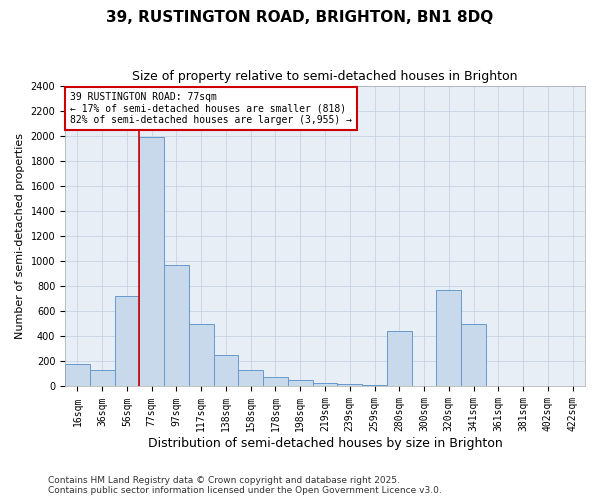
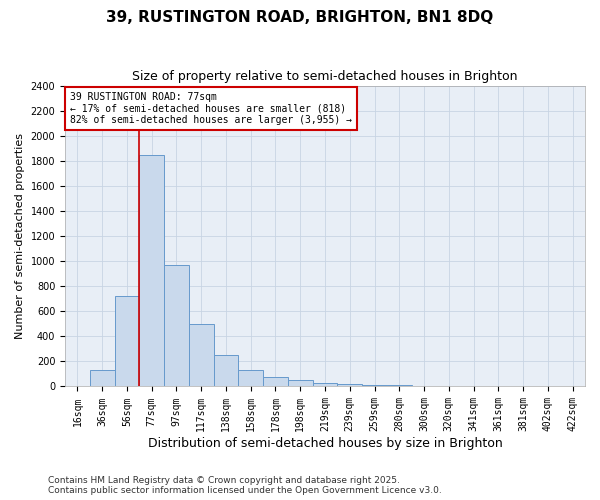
16sqm: 180 -> 0
77sqm: 1990 -> 1850
280sqm: 440 -> 10
320sqm: 770 -> 0
341sqm: 500 -> 0
